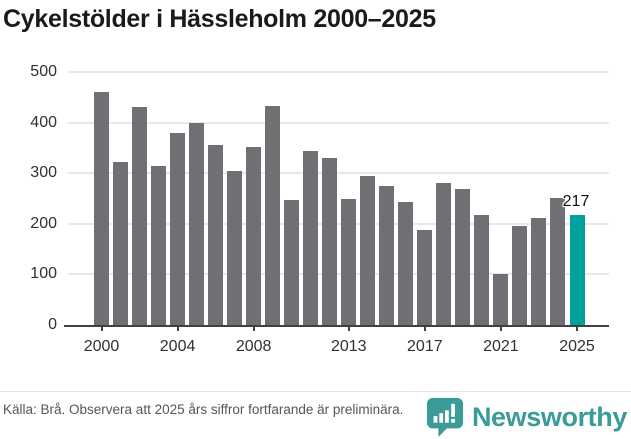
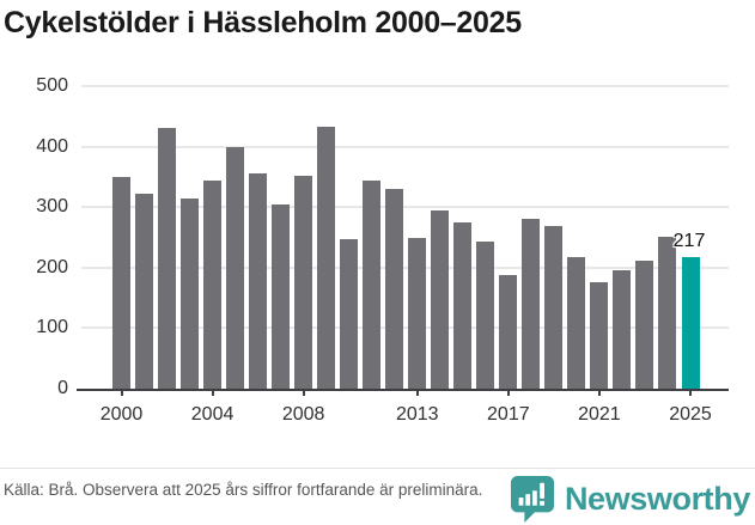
2000: 460 -> 350
2004: 380 -> 340
2021: 100 -> 180
